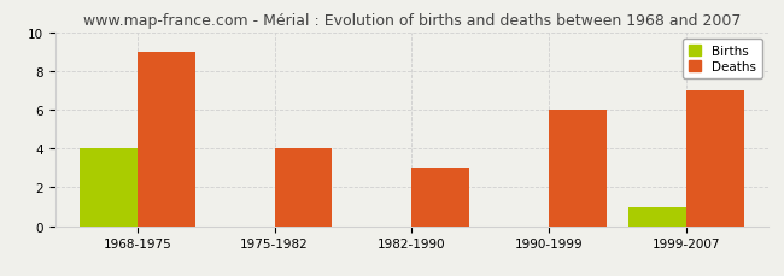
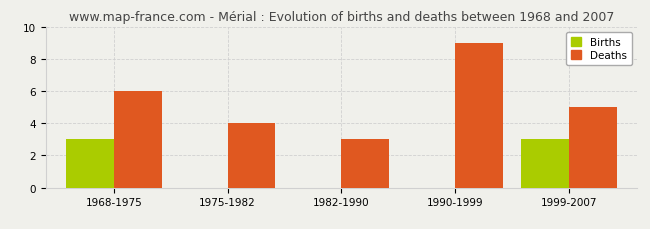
Births/1968-1975: 4 -> 3
Deaths/1968-1975: 9 -> 6
Deaths/1990-1999: 6 -> 9
Births/1999-2007: 1 -> 3
Deaths/1999-2007: 7 -> 5
